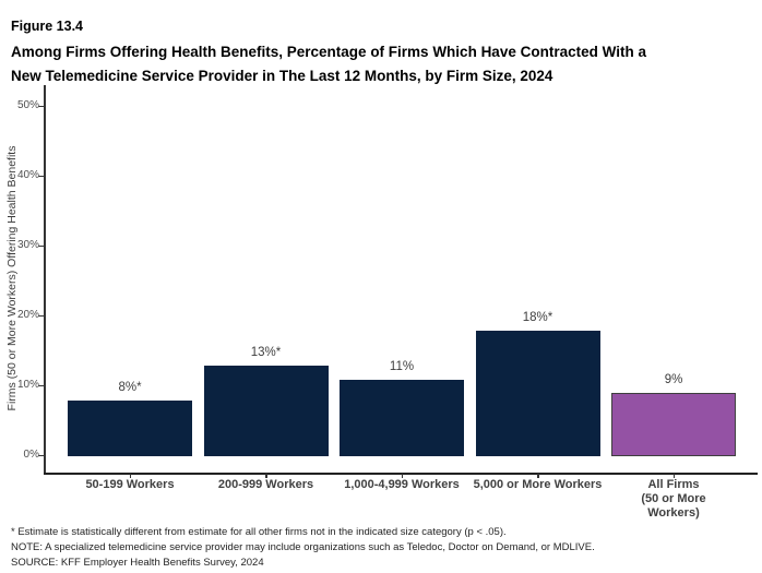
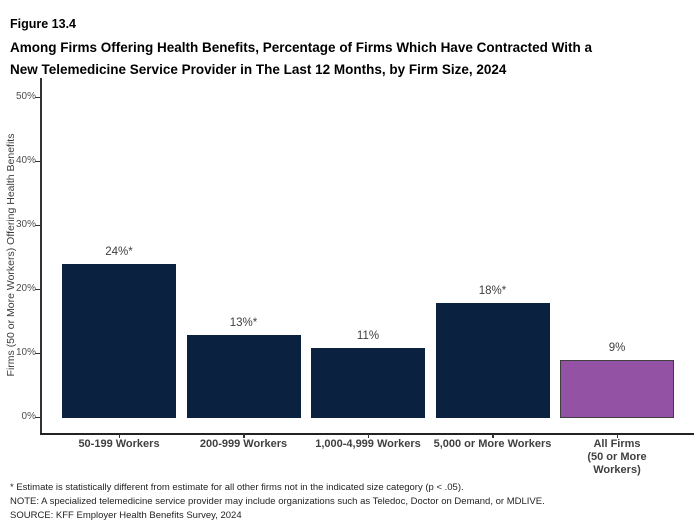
50-199 Workers: 8 -> 24
